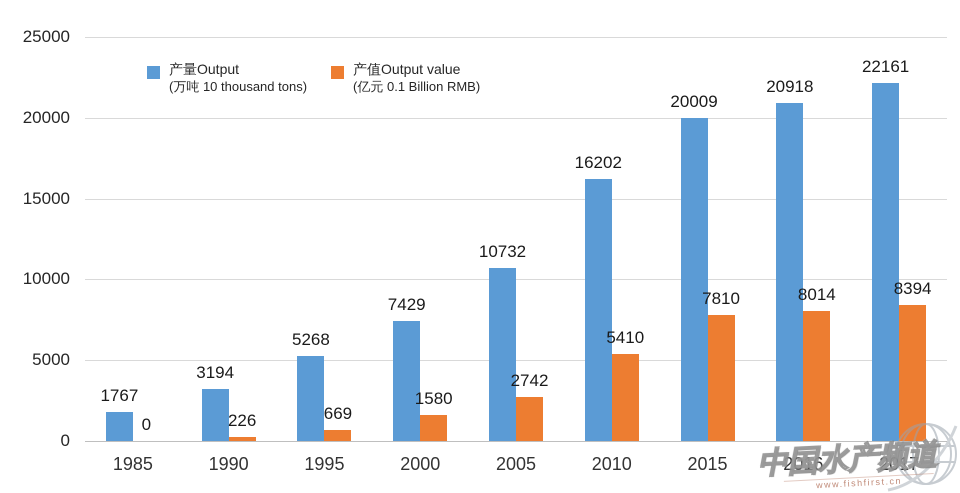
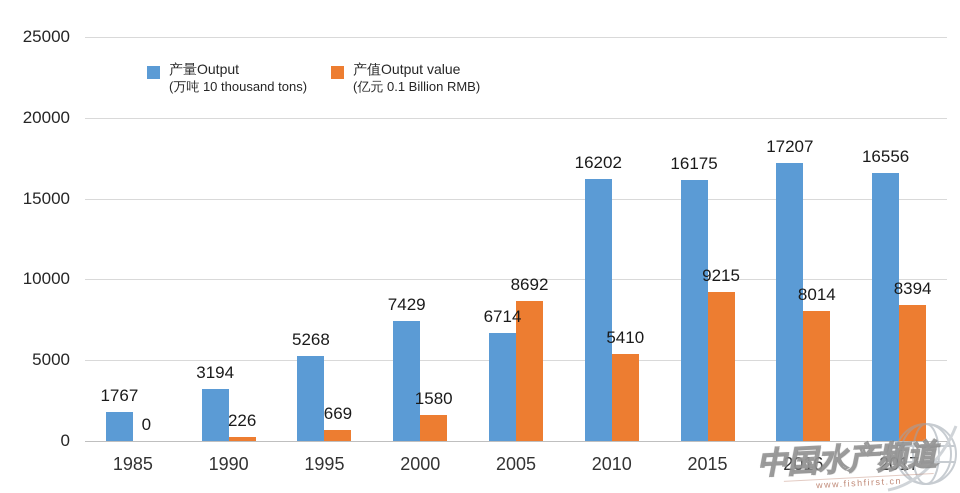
产量Output/2005: 10732 -> 6714
产值Output value/2005: 2742 -> 8692
产量Output/2015: 20009 -> 16175
产值Output value/2015: 7810 -> 9215
产量Output/2016: 20918 -> 17207
产量Output/2017: 22161 -> 16556
